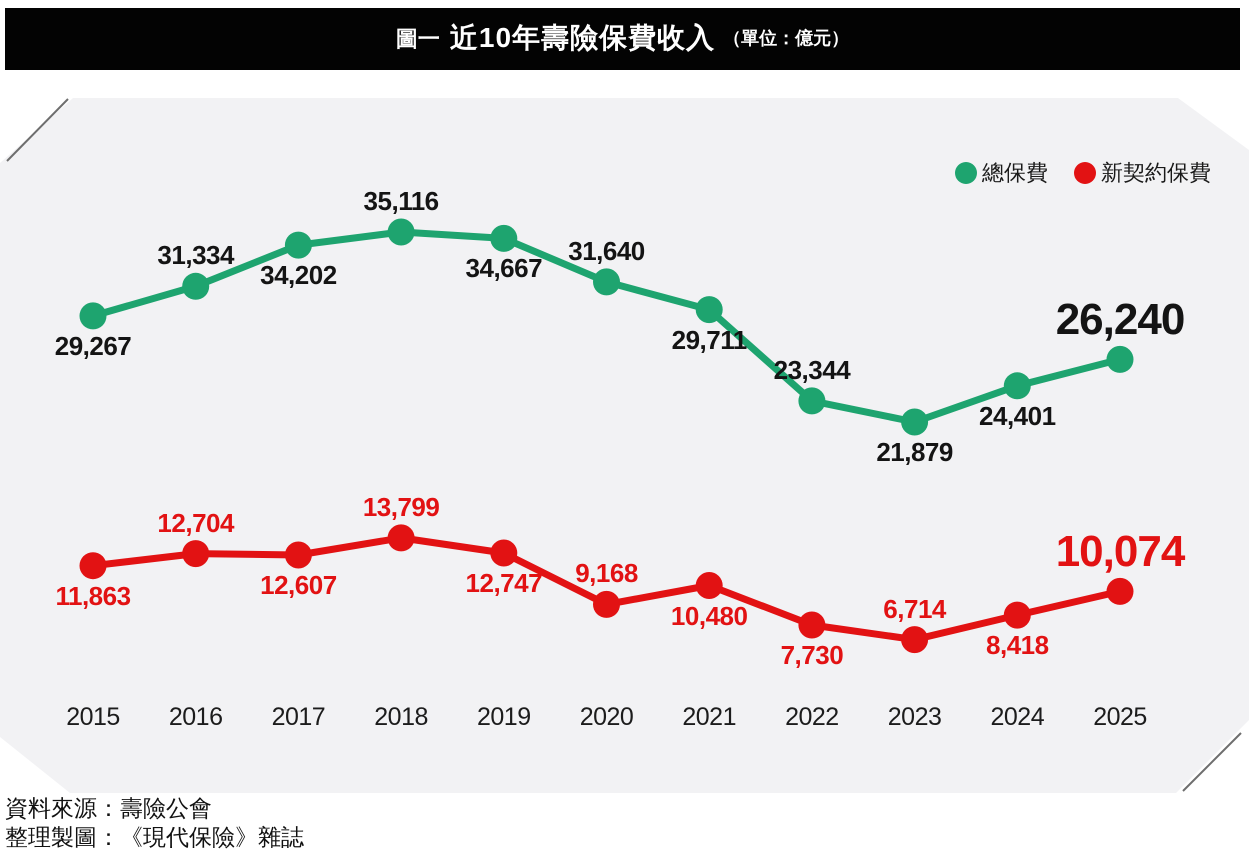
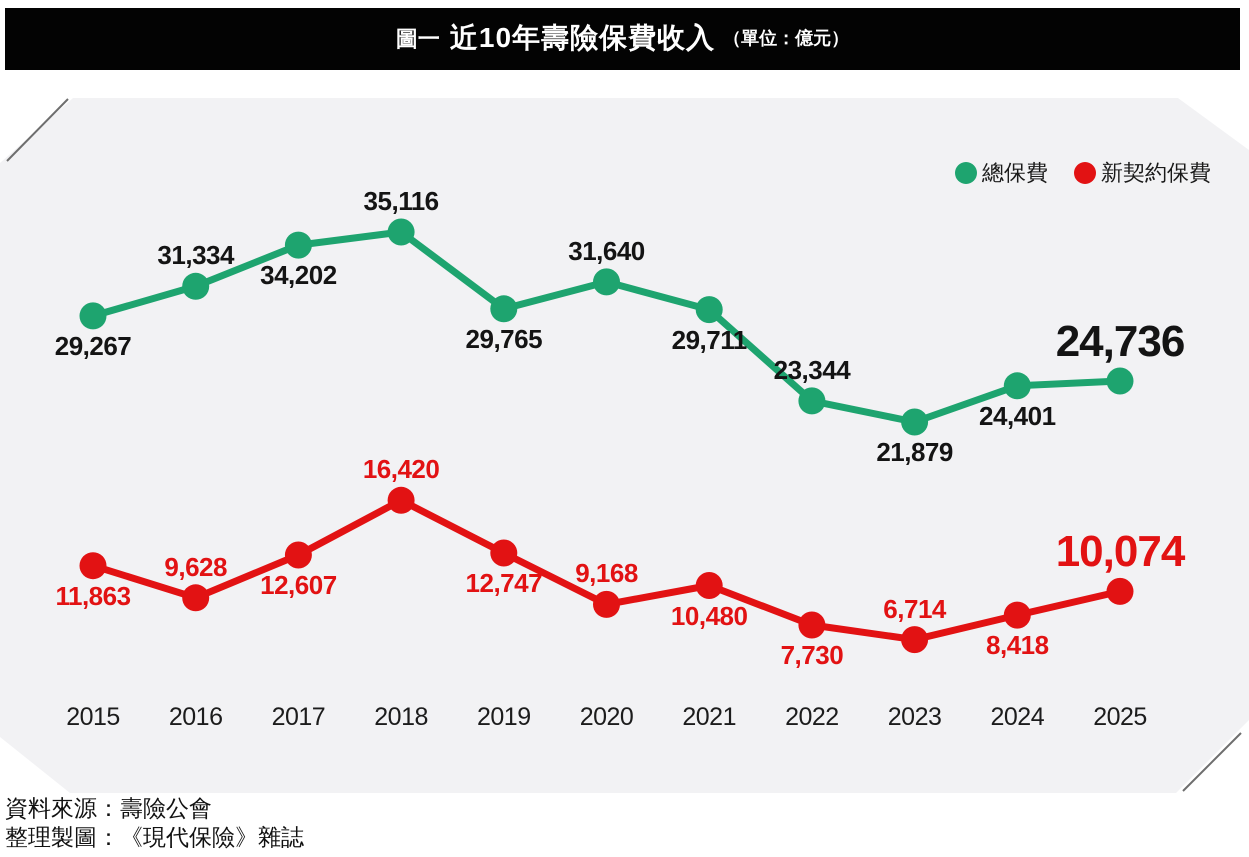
新契約保費/2016: 12,704 -> 9,628
新契約保費/2018: 13,799 -> 16,420
總保費/2019: 34,667 -> 29,765
總保費/2025: 26,240 -> 24,736
